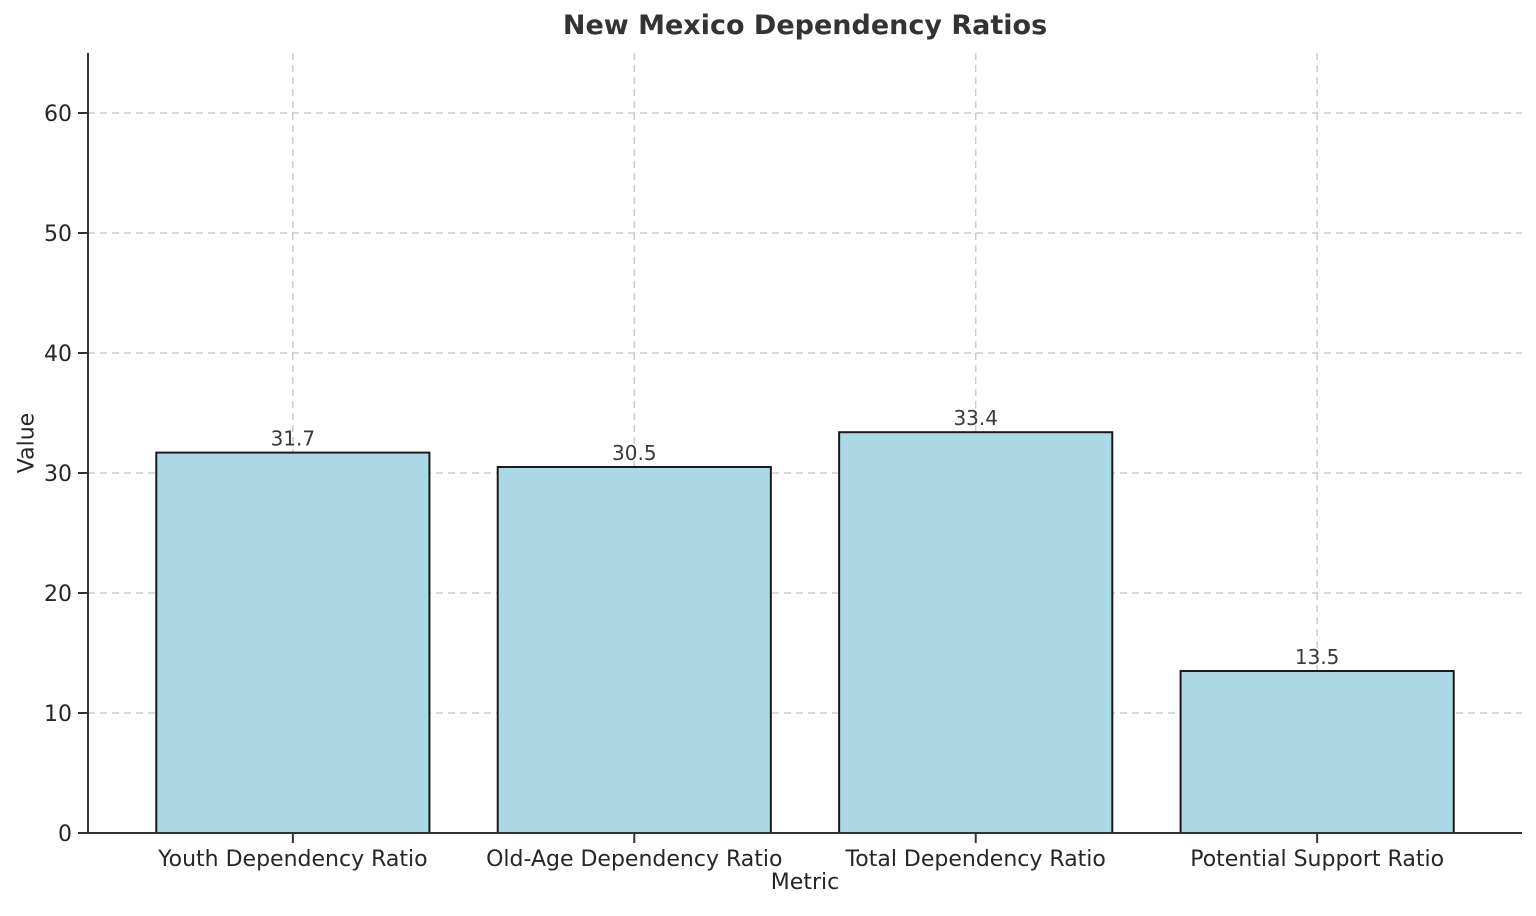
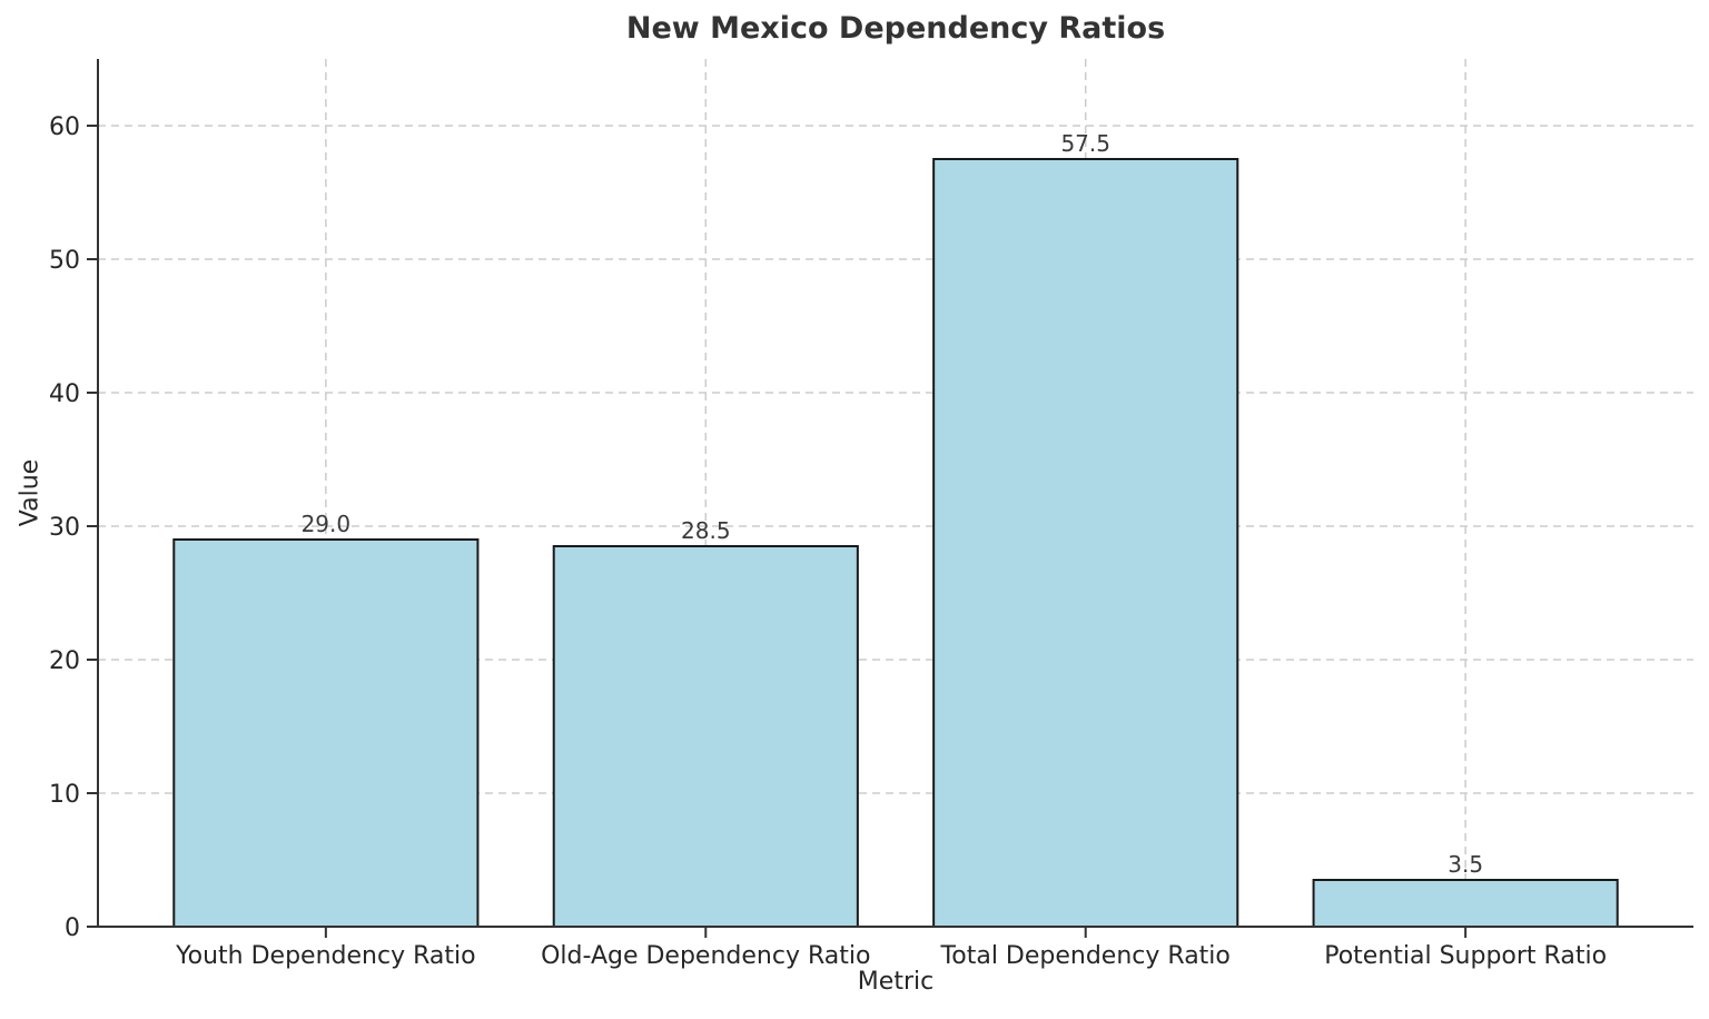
Youth Dependency Ratio: 31.7 -> 29.0
Old-Age Dependency Ratio: 30.5 -> 28.5
Total Dependency Ratio: 33.4 -> 57.5
Potential Support Ratio: 13.5 -> 3.5
